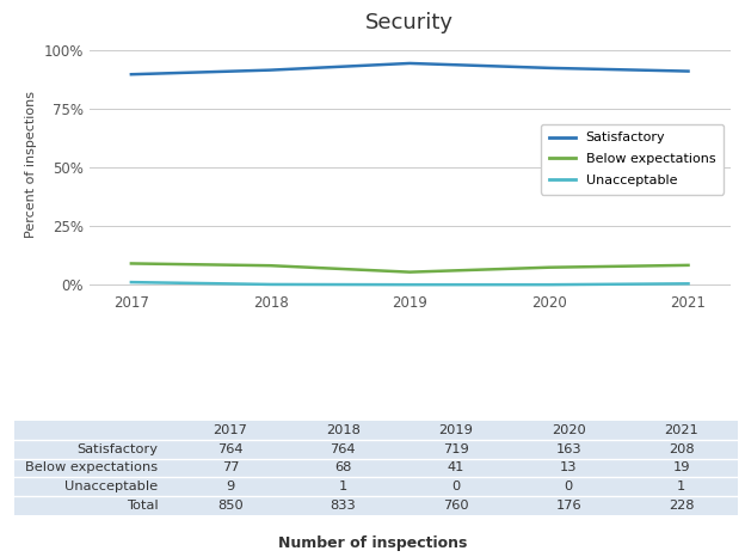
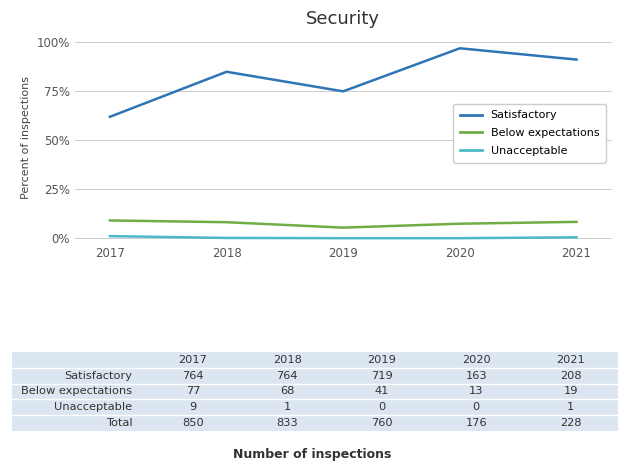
Satisfactory/2017: 90% -> 62%
Satisfactory/2018: 92% -> 85%
Satisfactory/2019: 95% -> 75%
Satisfactory/2020: 93% -> 97%
